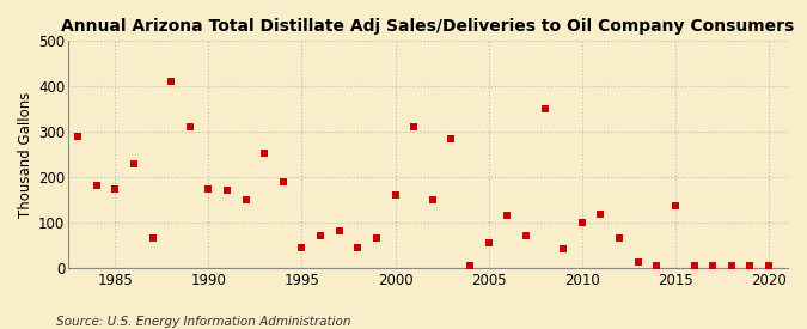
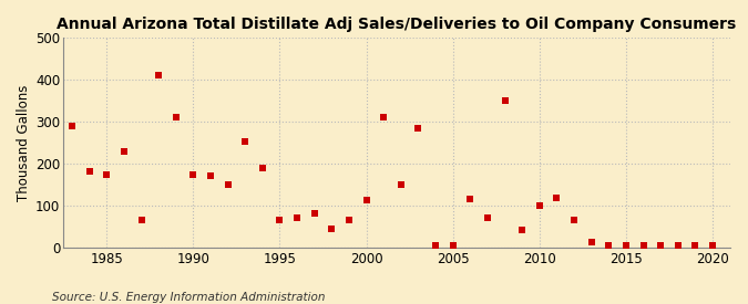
1995: 45 -> 65
2000: 160 -> 112
2005: 55 -> 3
2015: 135 -> 3
